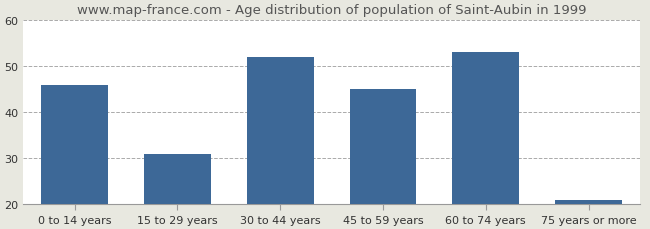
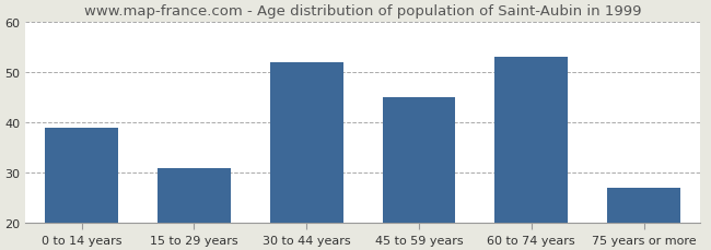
0 to 14 years: 46 -> 39
75 years or more: 21 -> 27
